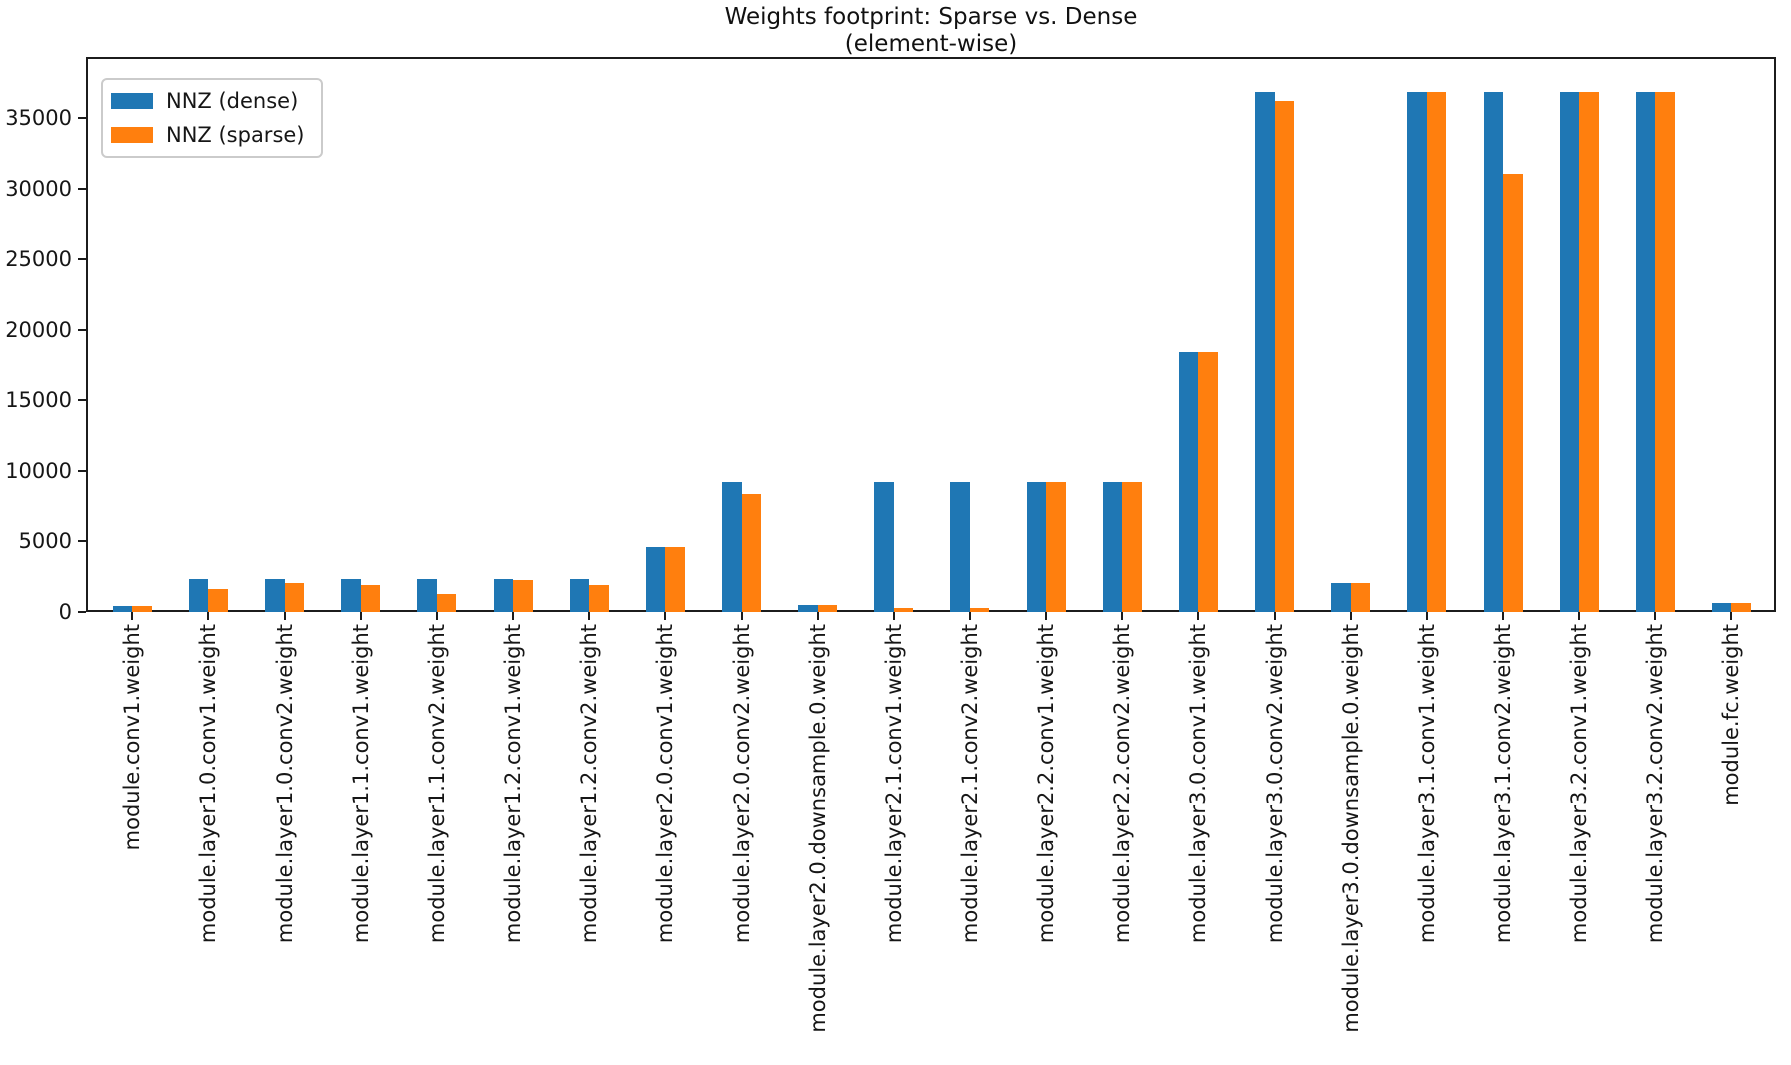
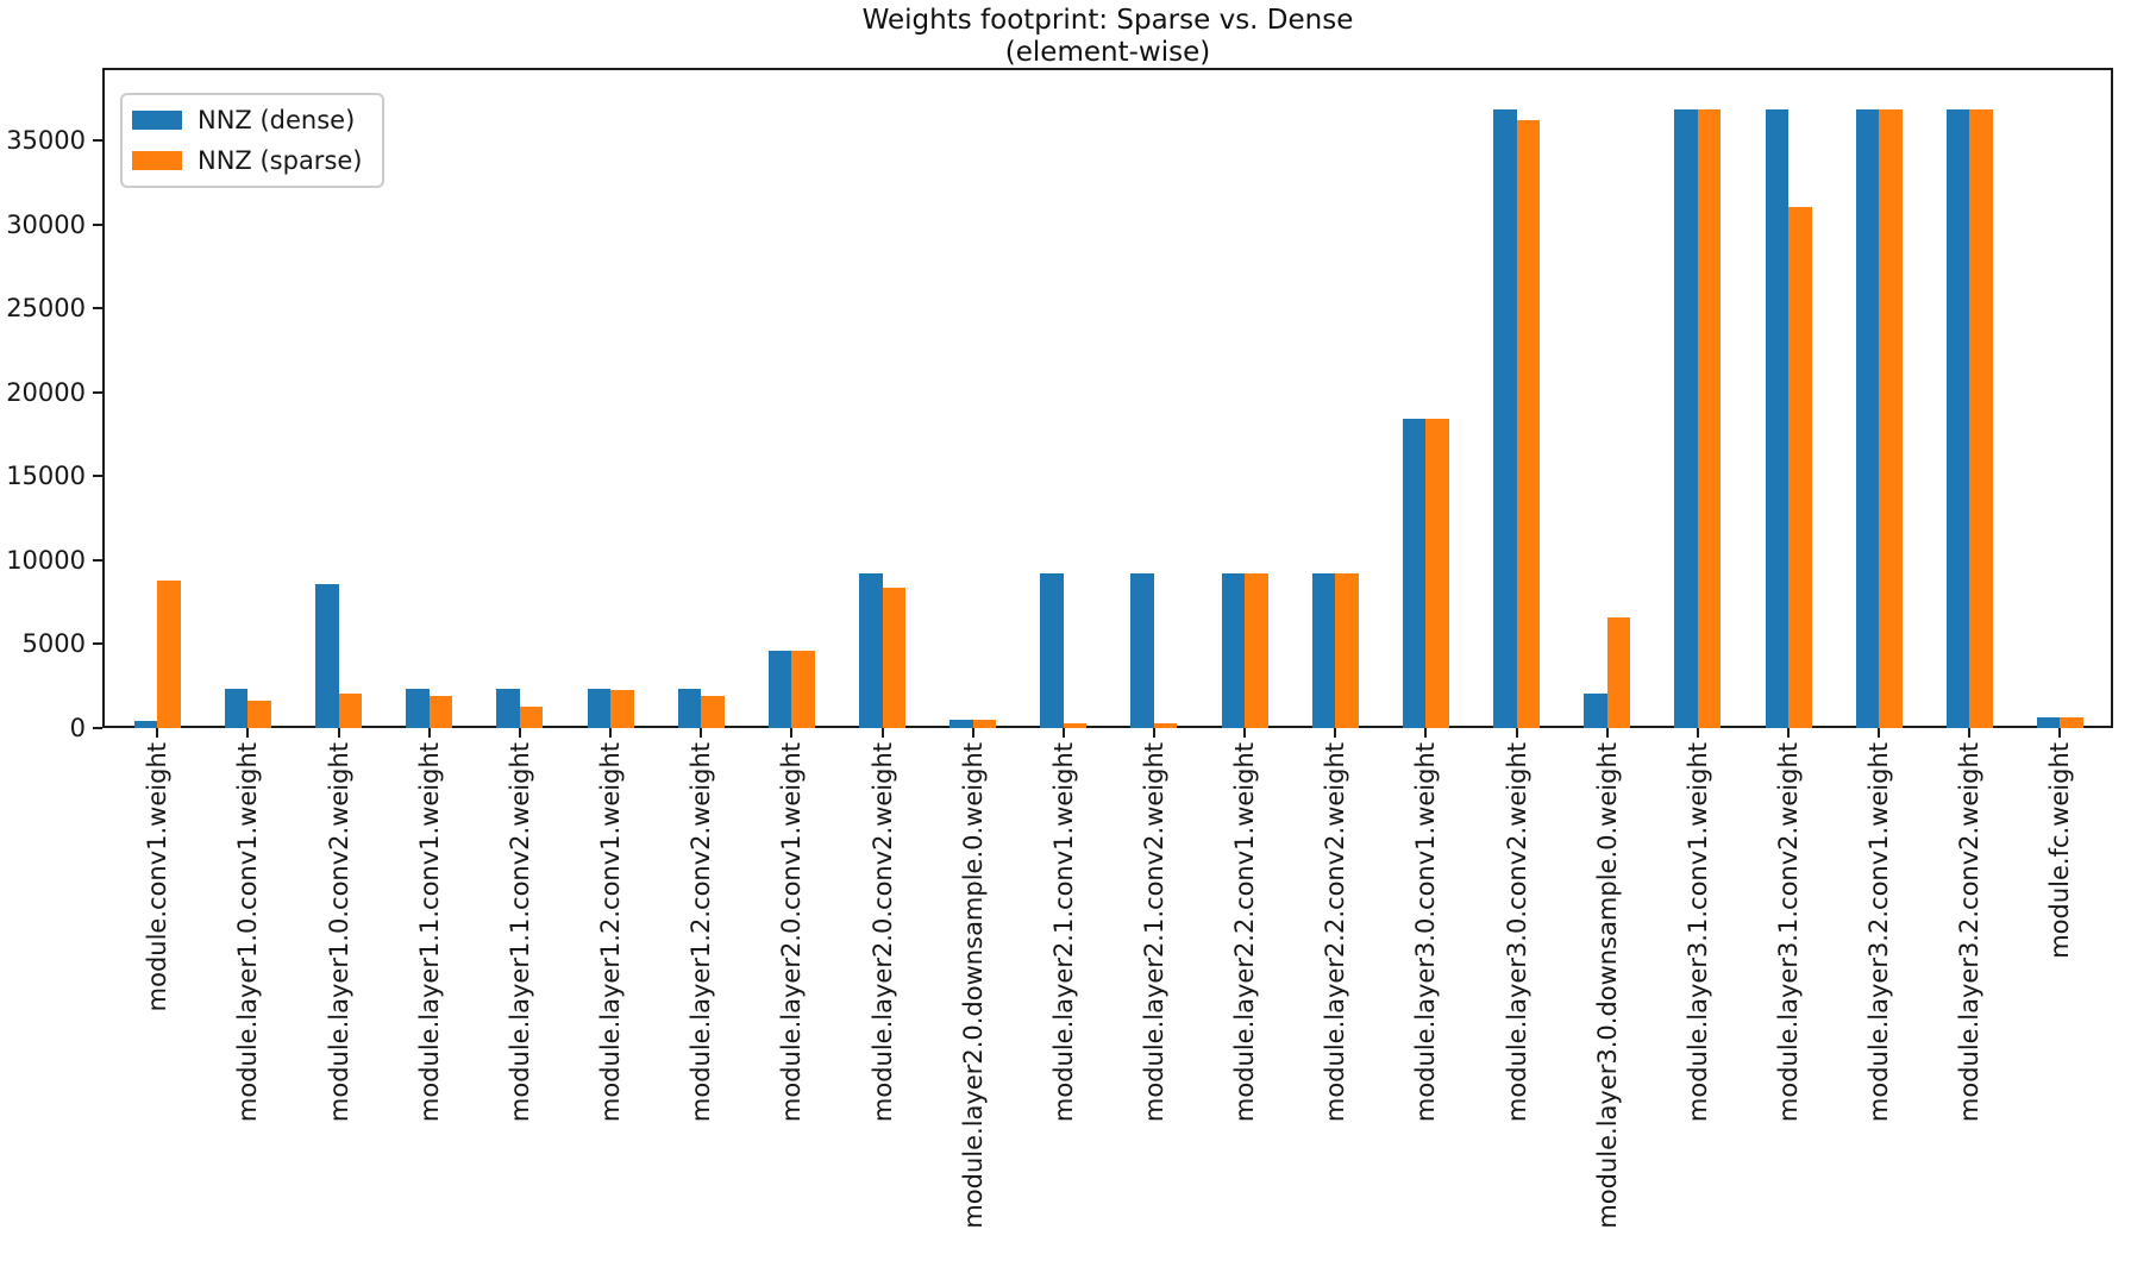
NNZ (sparse)/module.conv1.weight: 400 -> 8800
NNZ (dense)/module.layer1.0.conv2.weight: 2300 -> 8600
NNZ (sparse)/module.layer3.0.downsample.0.weight: 2000 -> 6600
